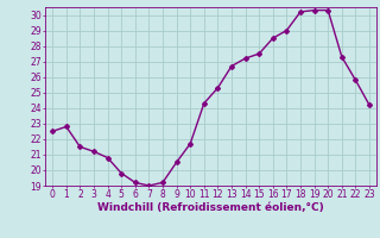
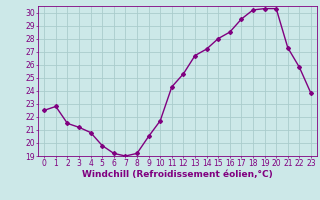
15: 27.5 -> 28.0
17: 29.0 -> 29.5
23: 24.2 -> 23.8
